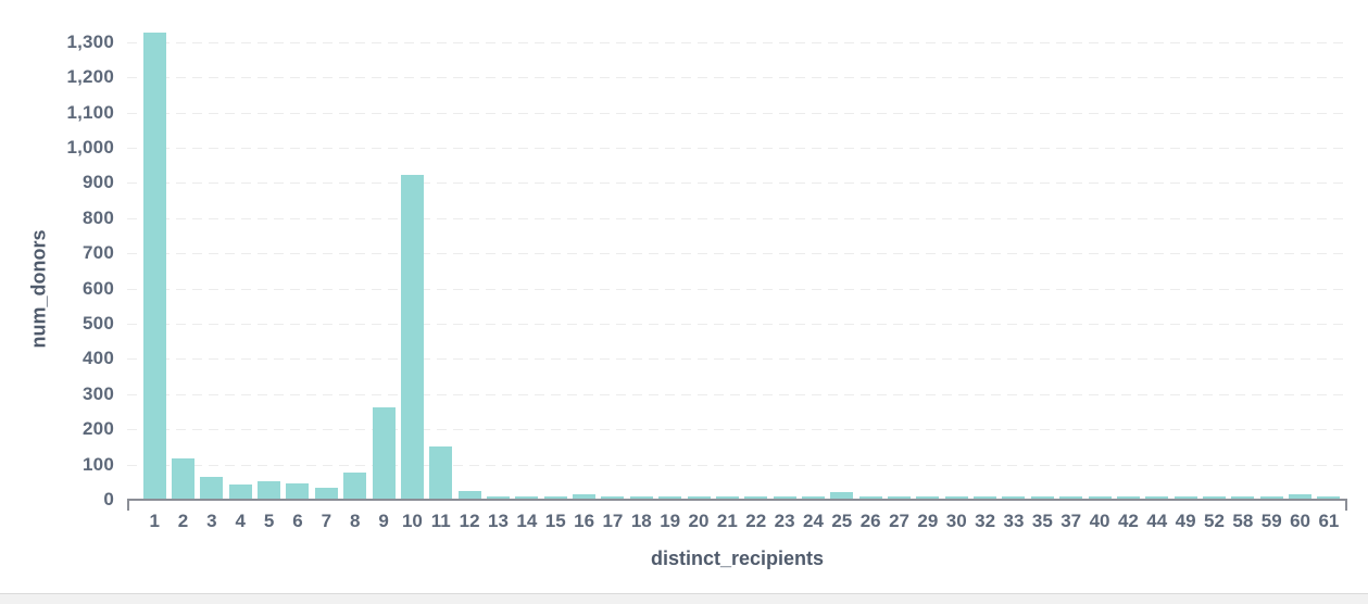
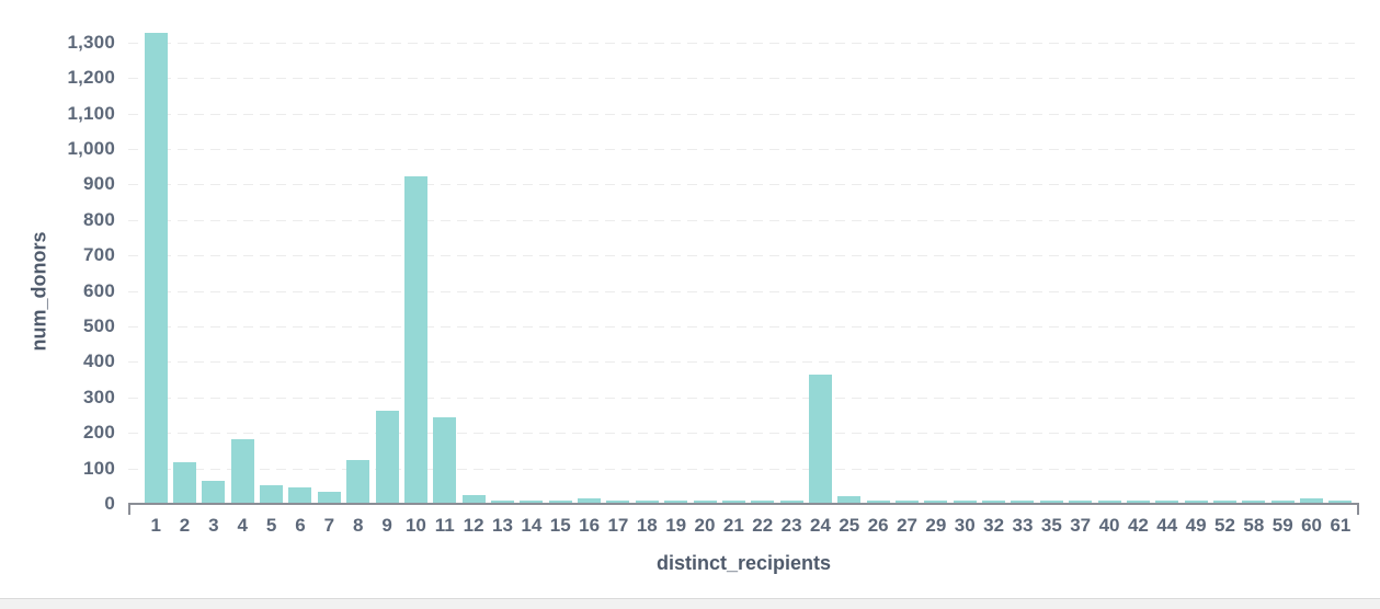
4: 40 -> 180
8: 70 -> 120
11: 150 -> 240
24: 10 -> 360
